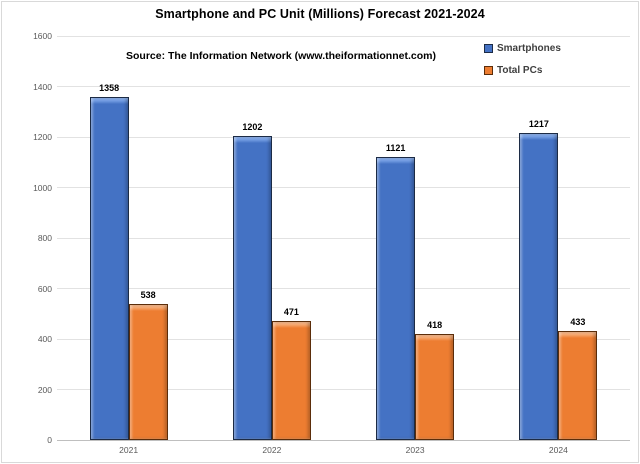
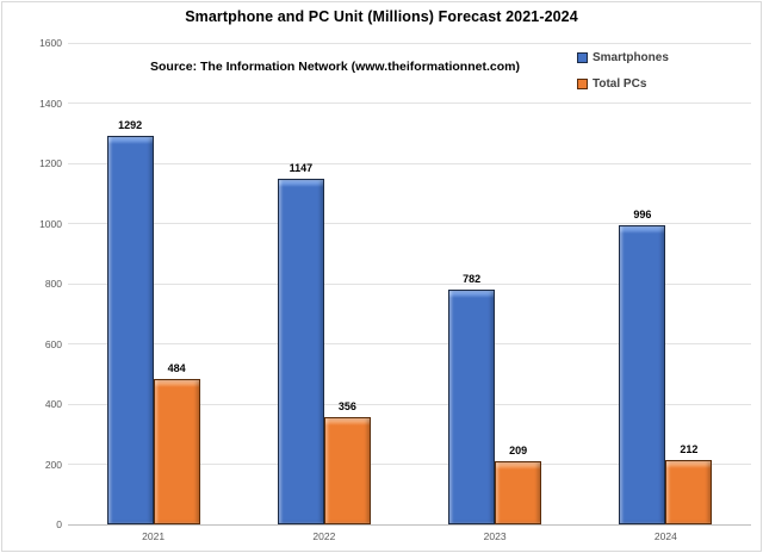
Smartphones/2021: 1358 -> 1292
Total PCs/2021: 538 -> 484
Smartphones/2022: 1202 -> 1147
Total PCs/2022: 471 -> 356
Smartphones/2023: 1121 -> 782
Total PCs/2023: 418 -> 209
Smartphones/2024: 1217 -> 996
Total PCs/2024: 433 -> 212
